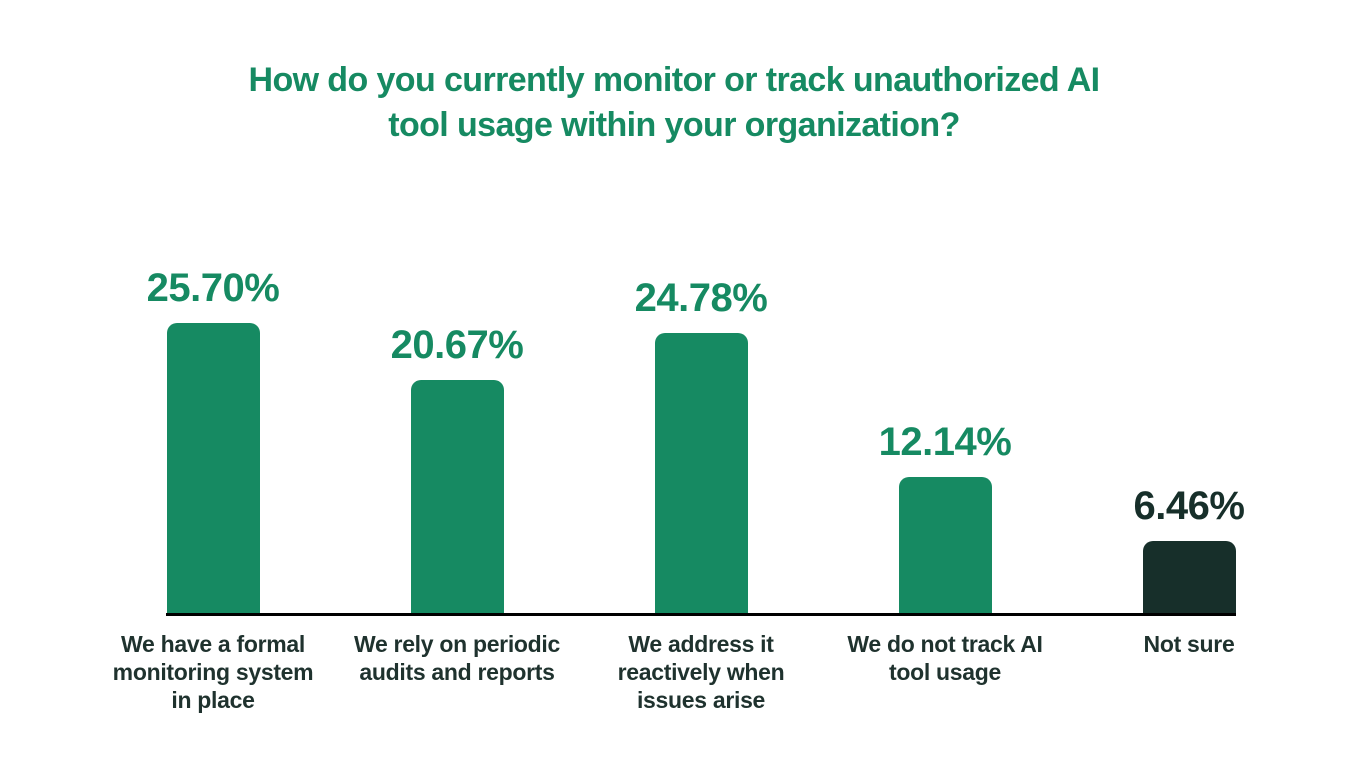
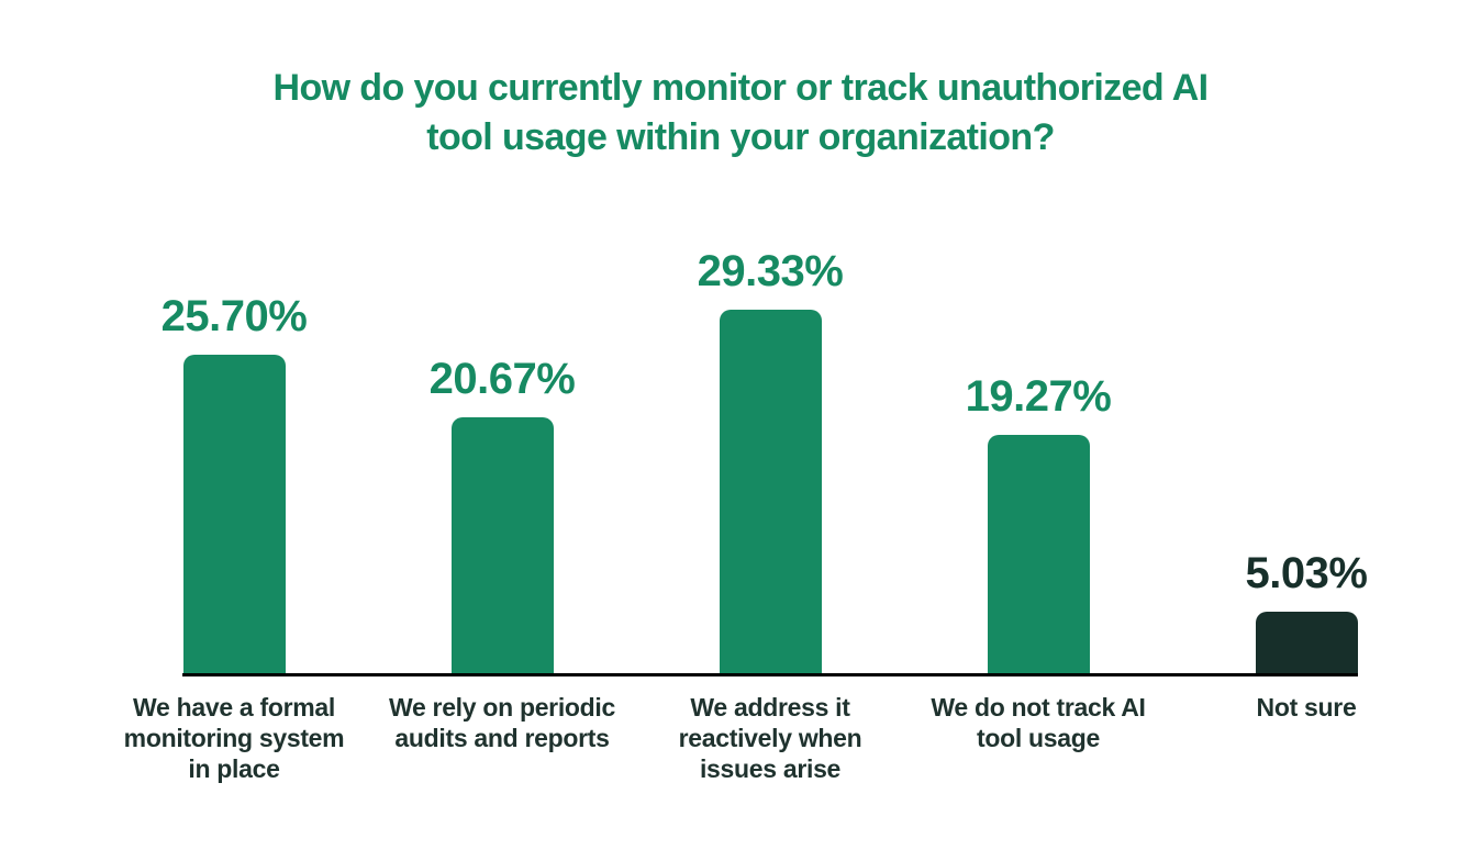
We address it reactively when issues arise: 24.78% -> 29.33%
We do not track AI tool usage: 12.14% -> 19.27%
Not sure: 6.46% -> 5.03%
